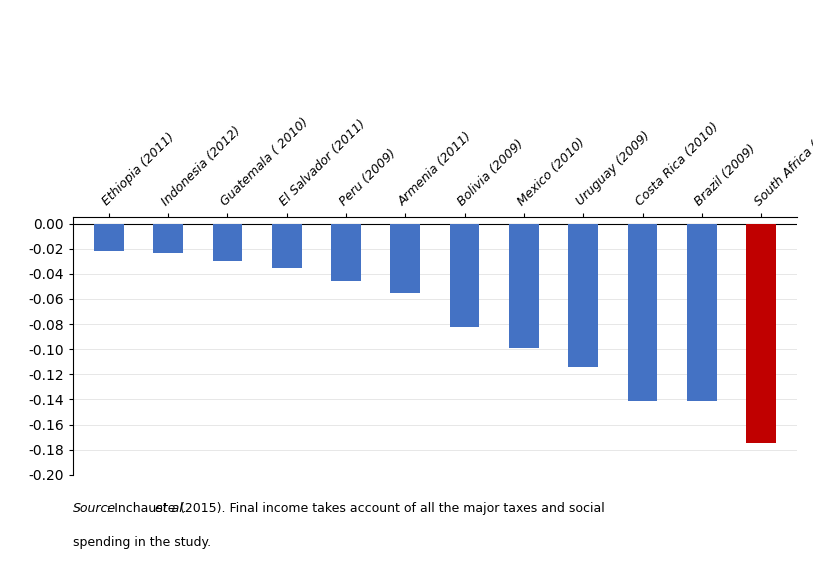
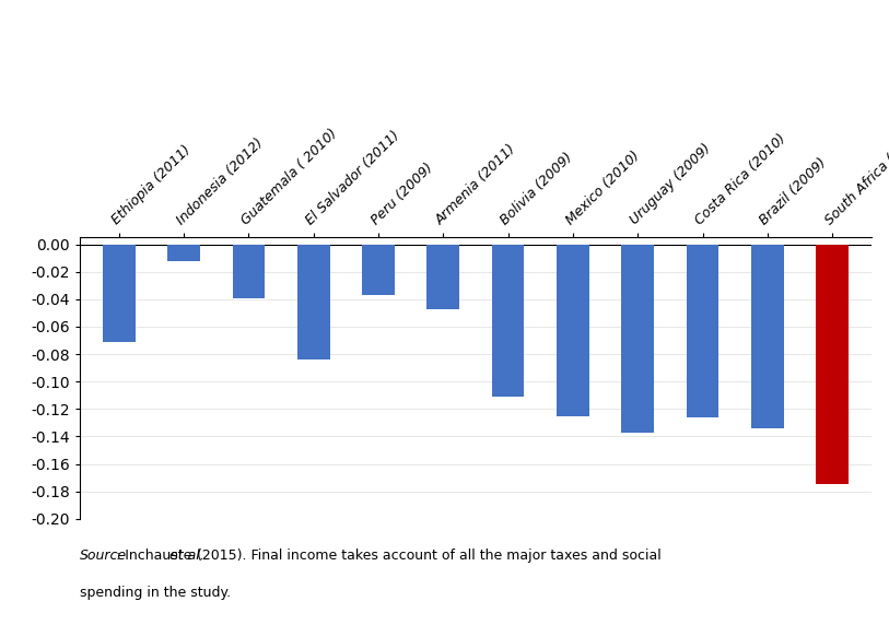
Ethiopia (2011): -0.022 -> -0.071
Indonesia (2012): -0.023 -> -0.012
Guatemala ( 2010): -0.030 -> -0.039
El Salvador (2011): -0.035 -> -0.084
Peru (2009): -0.046 -> -0.037
Armenia (2011): -0.055 -> -0.047
Bolivia (2009): -0.082 -> -0.111
Mexico (2010): -0.099 -> -0.125
Uruguay (2009): -0.114 -> -0.137
Costa Rica (2010): -0.141 -> -0.126
Brazil (2009): -0.141 -> -0.134
